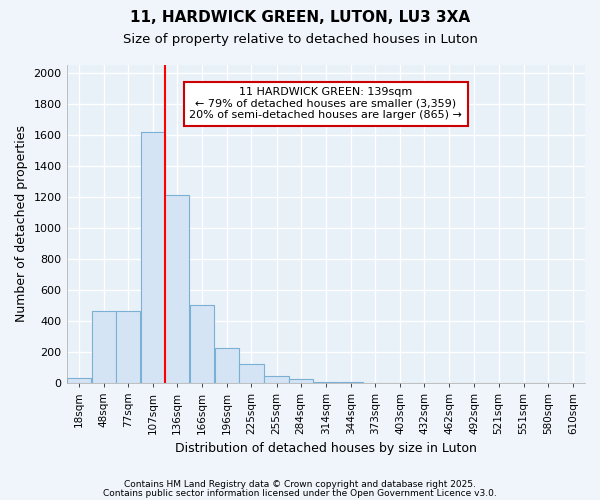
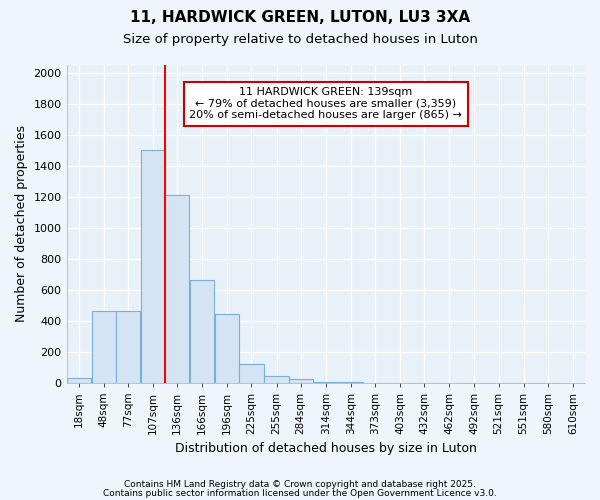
107sqm: 1620 -> 1500
166sqm: 500 -> 660
196sqm: 220 -> 440
